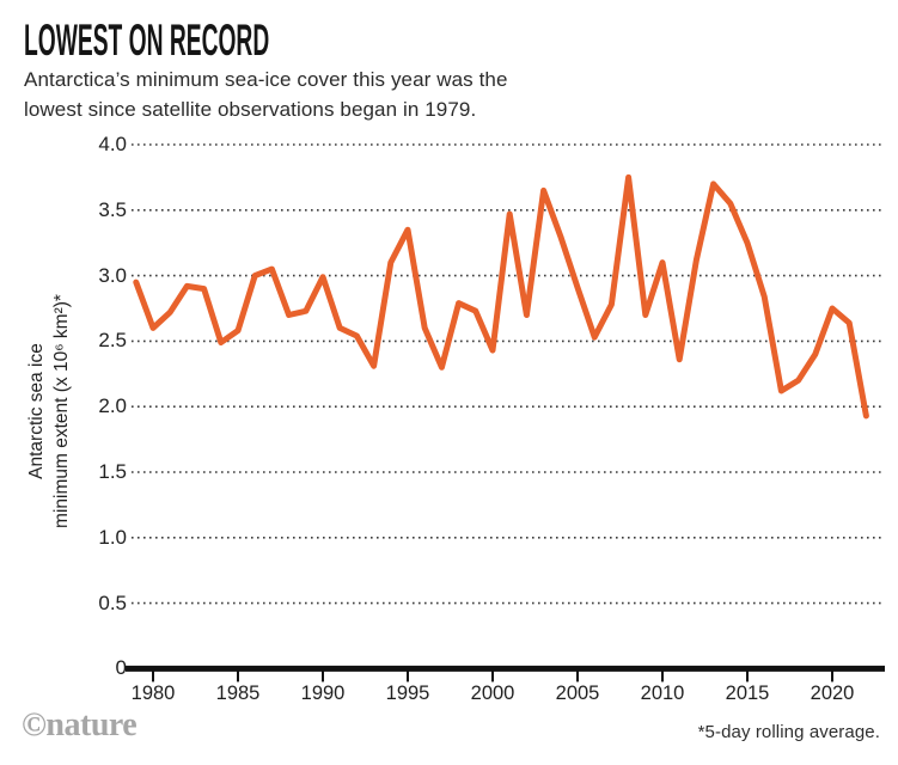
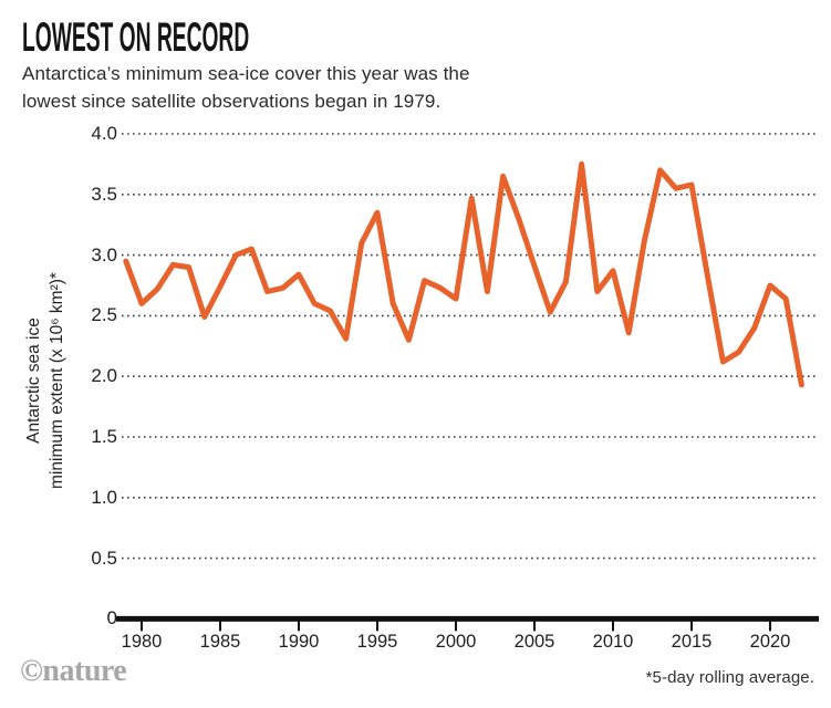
1985: 2.58 -> 2.74
1990: 2.99 -> 2.84
2000: 2.43 -> 2.64
2010: 3.10 -> 2.87
2015: 3.25 -> 3.58
